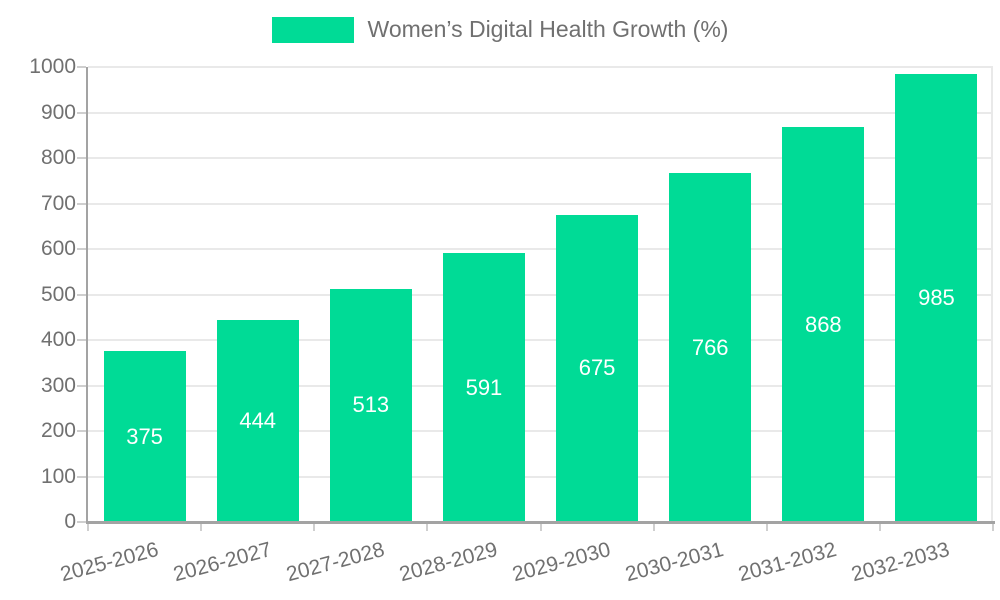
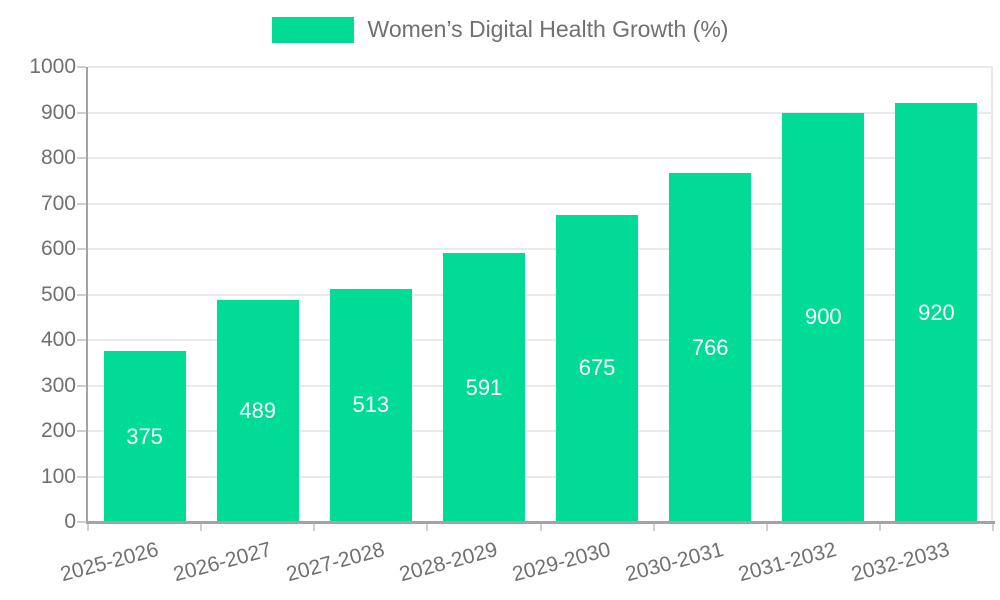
2026-2027: 444 -> 489
2031-2032: 868 -> 900
2032-2033: 985 -> 920
